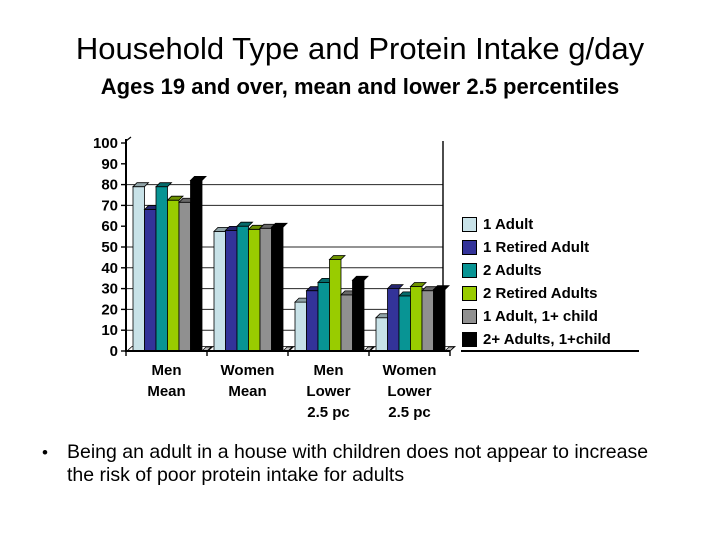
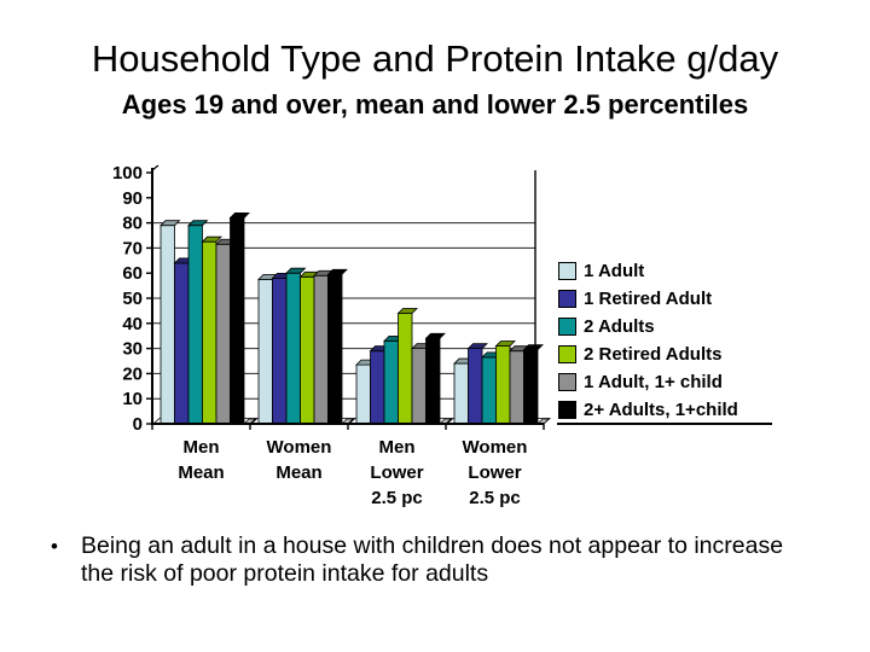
1 Retired Adult/Men Mean: 68 -> 64
1 Adult, 1+ child/Men Lower 2.5 pc: 27 -> 30
1 Adult/Women Lower 2.5 pc: 16 -> 24
